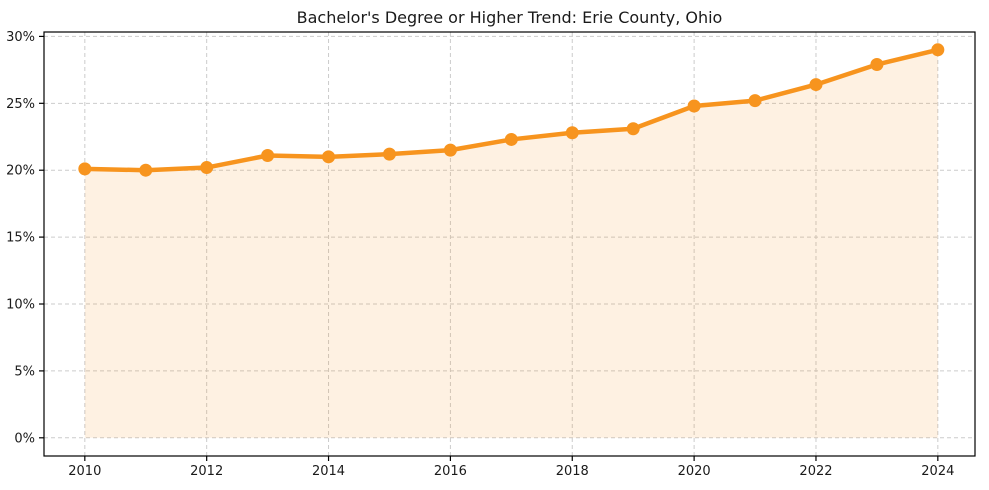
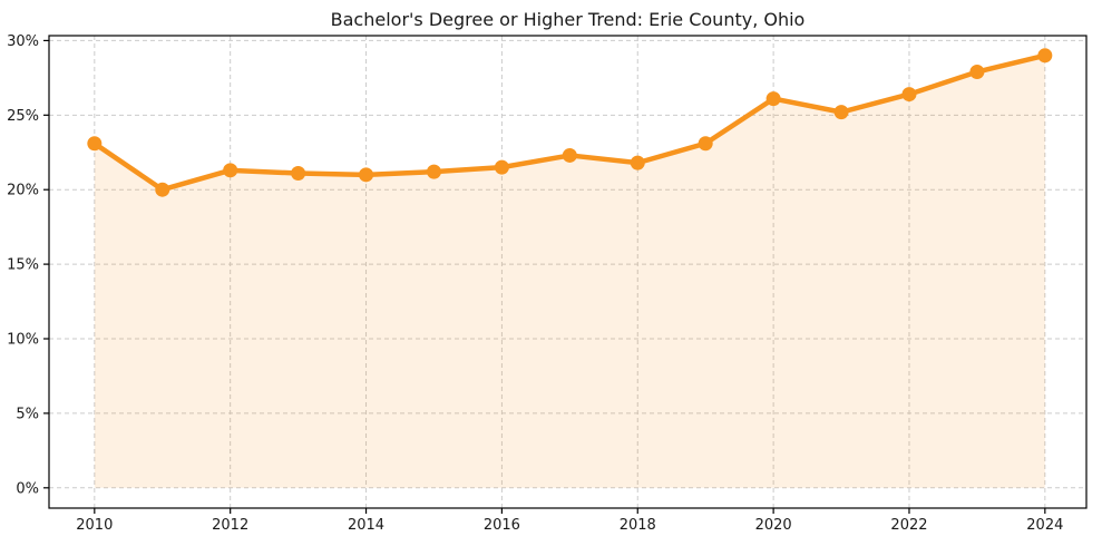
2010: 20.1% -> 23.1%
2012: 20.2% -> 21.3%
2018: 22.8% -> 21.8%
2020: 24.8% -> 26.1%
